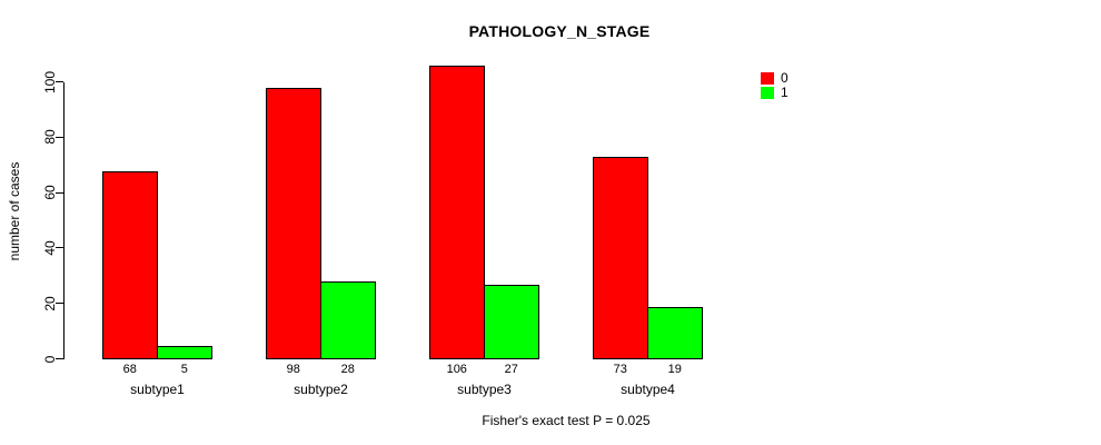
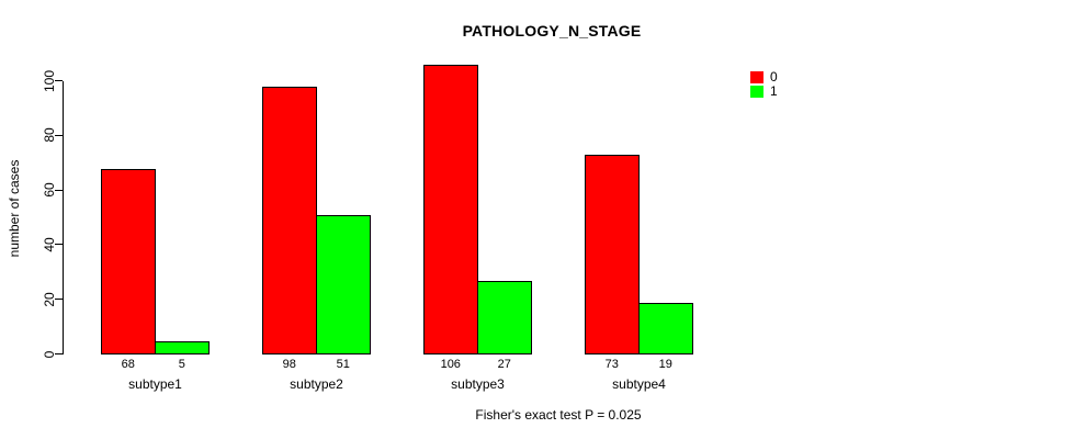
1/subtype2: 28 -> 51
